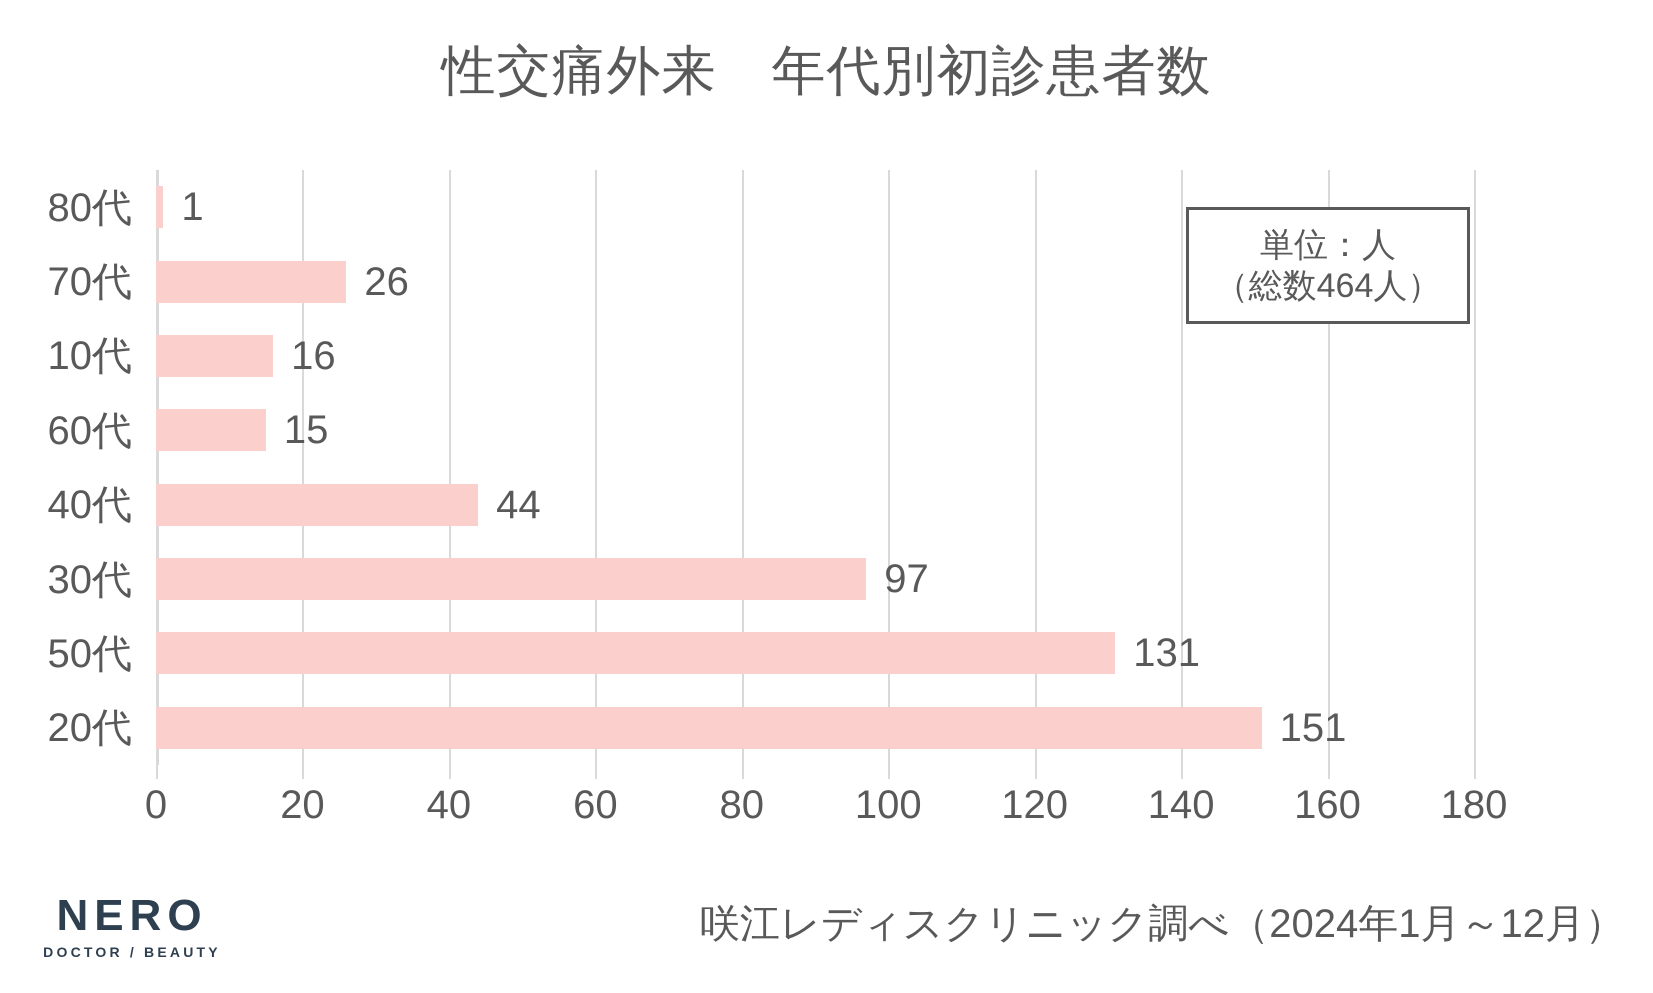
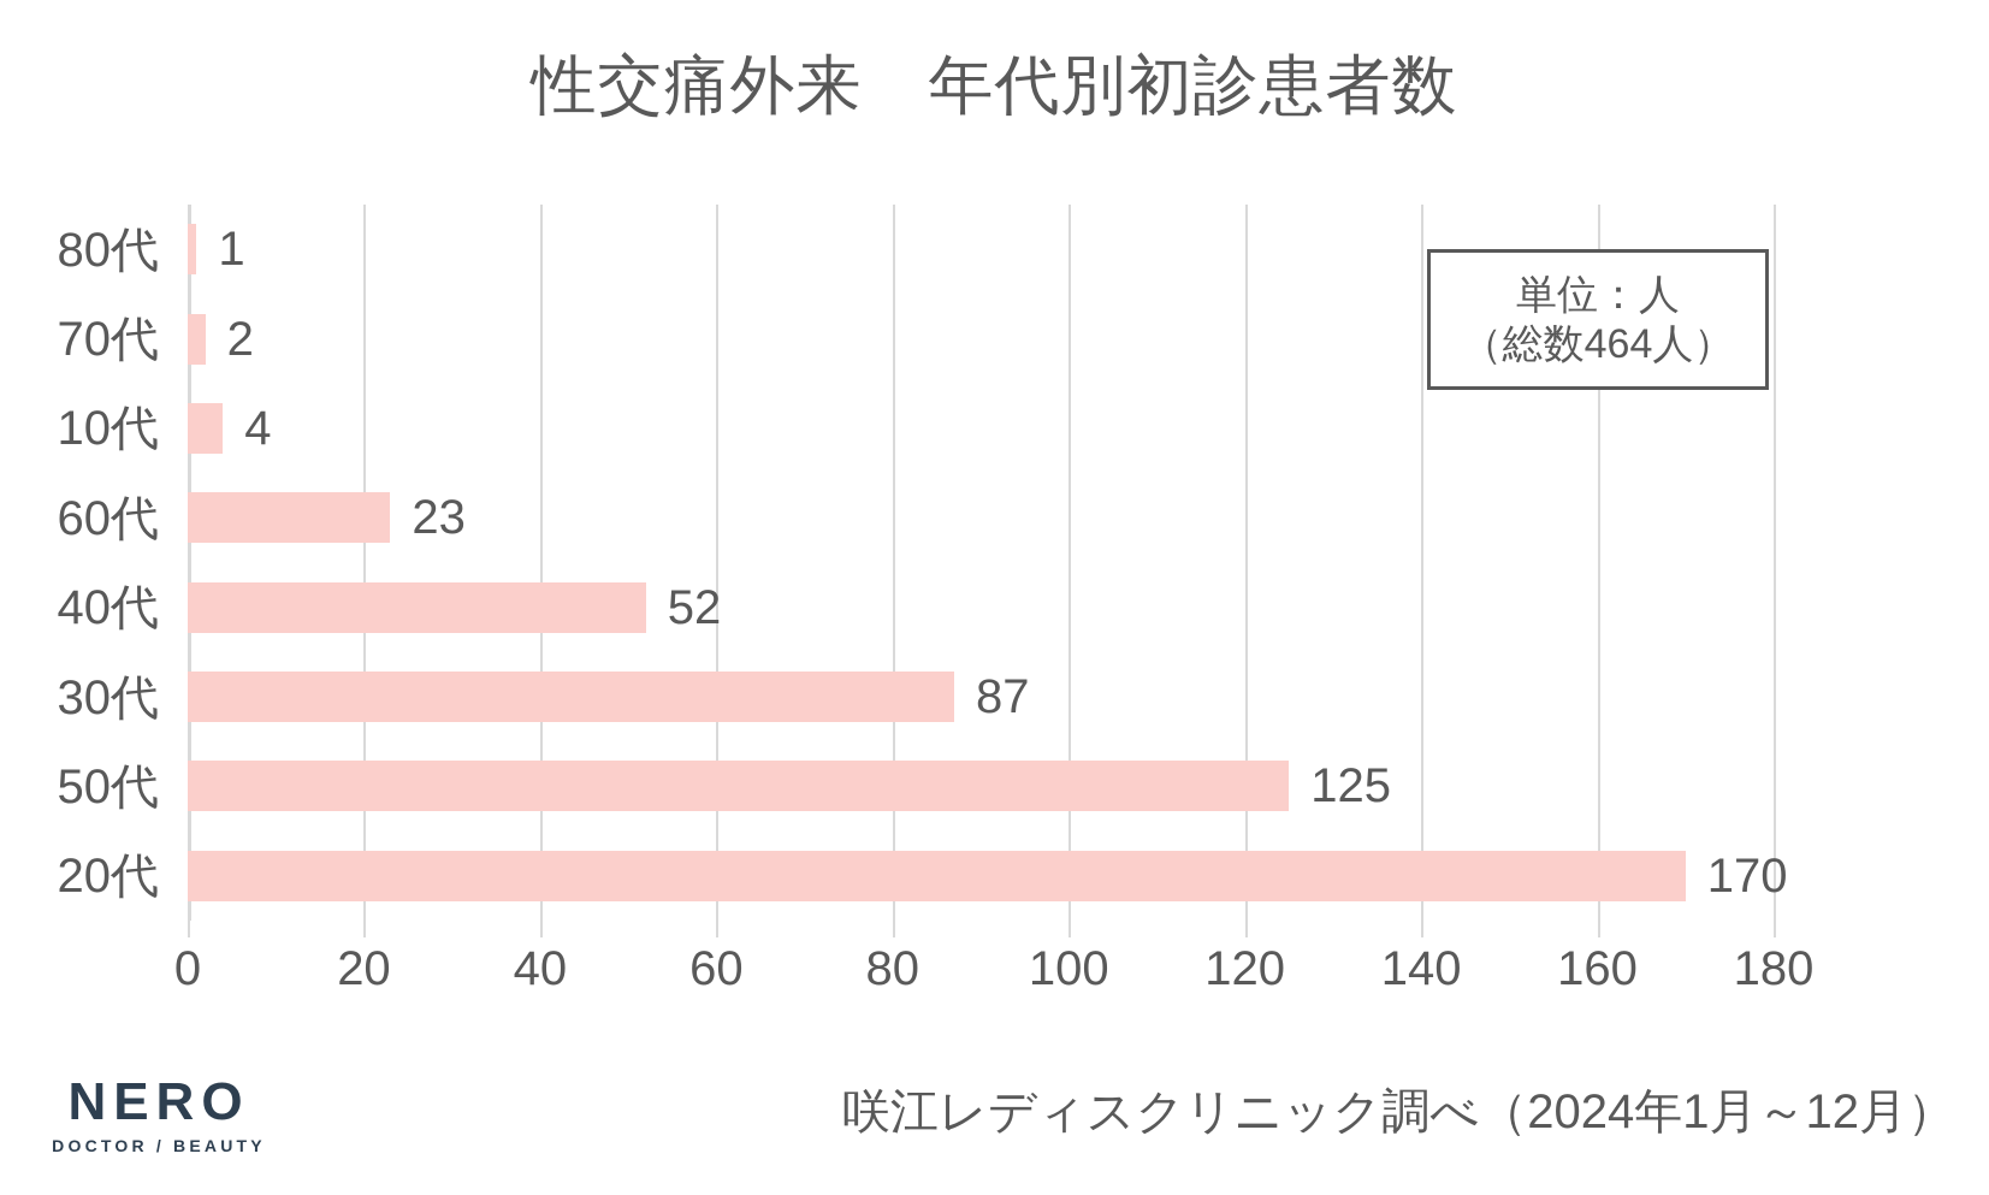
70代: 26 -> 2
10代: 16 -> 4
60代: 15 -> 23
40代: 44 -> 52
30代: 97 -> 87
50代: 131 -> 125
20代: 151 -> 170
